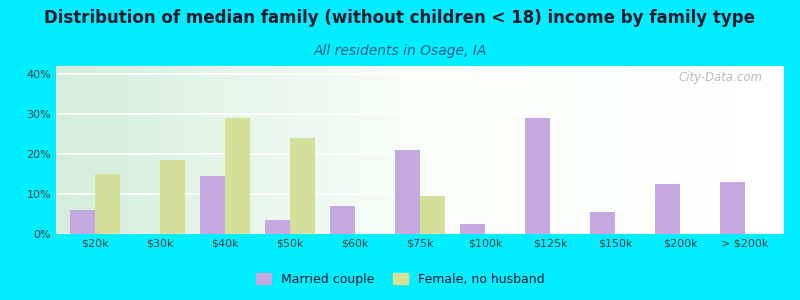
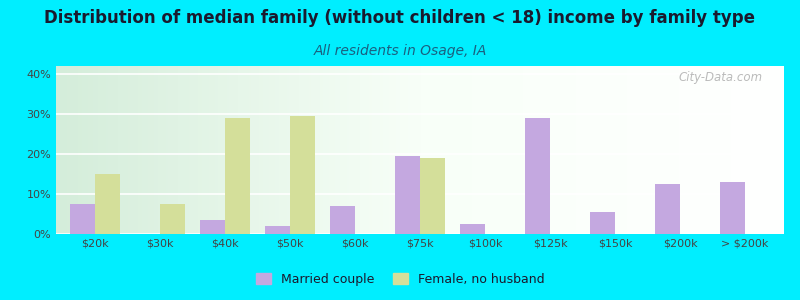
Married couple/$20k: 6.0% -> 7.5%
Female, no husband/$30k: 18.5% -> 7.5%
Married couple/$40k: 14.5% -> 3.5%
Married couple/$50k: 3.5% -> 2.0%
Female, no husband/$50k: 24.0% -> 29.5%
Married couple/$75k: 21.0% -> 19.5%
Female, no husband/$75k: 9.5% -> 19.0%
